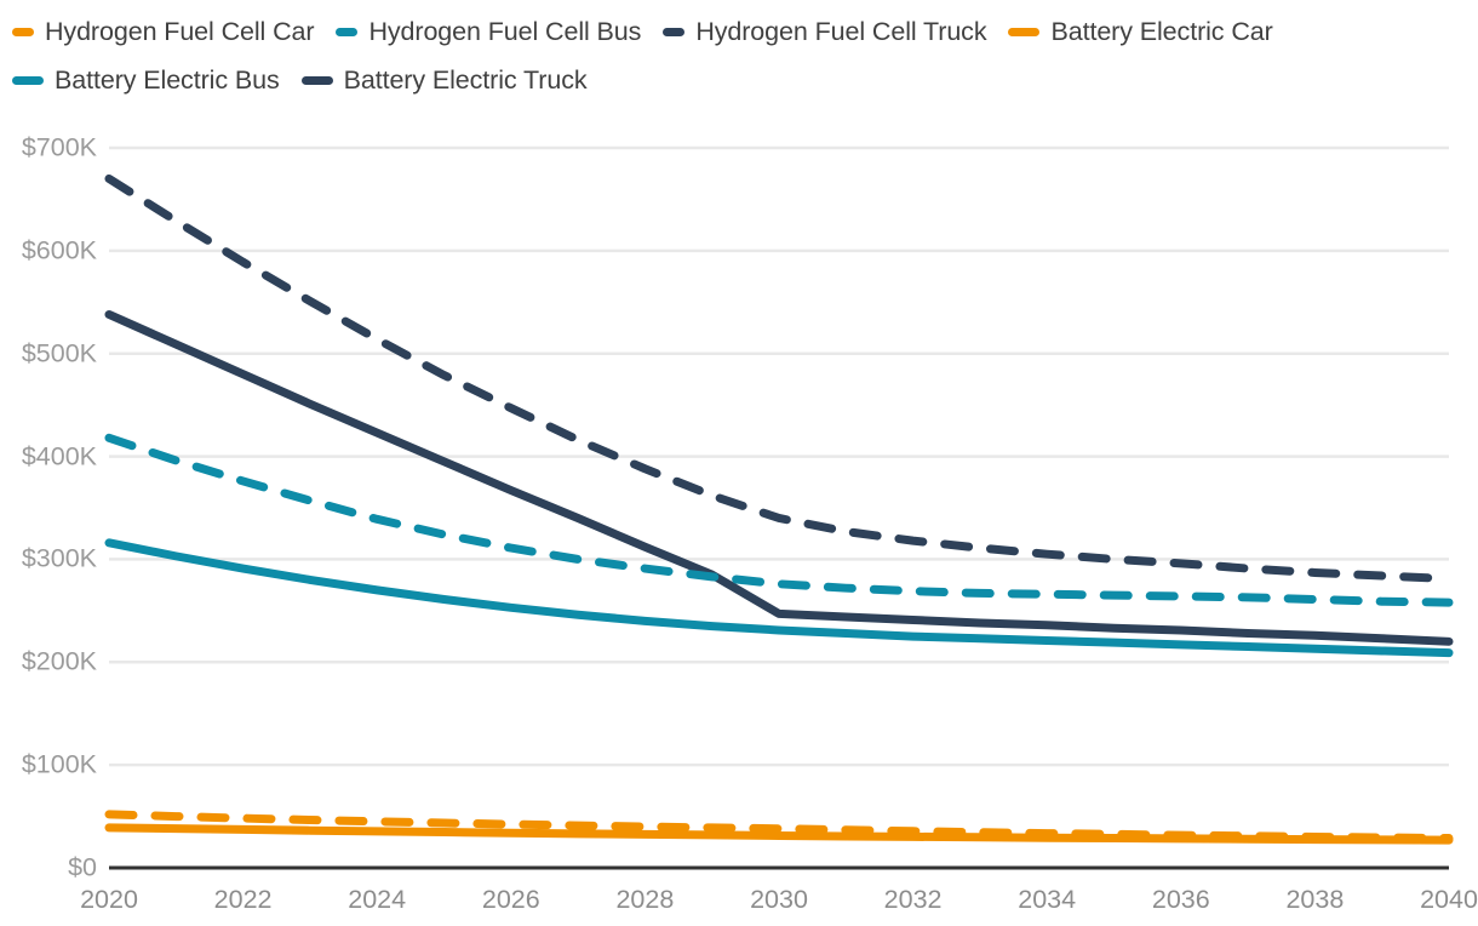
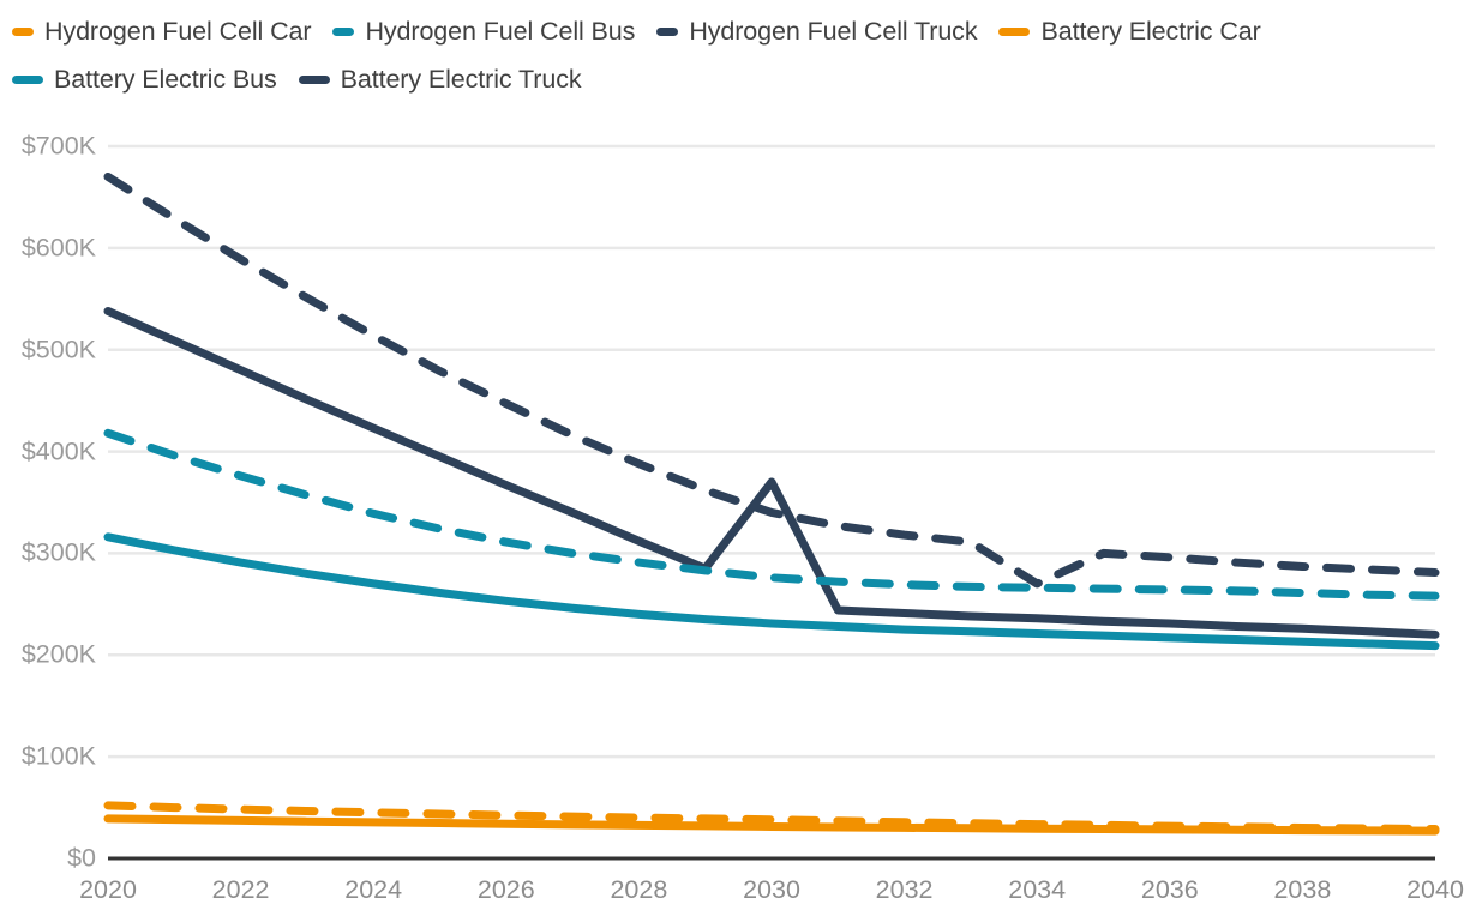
Battery Electric Truck/2030: $250K -> $370K
Hydrogen Fuel Cell Truck/2034: $300K -> $270K
